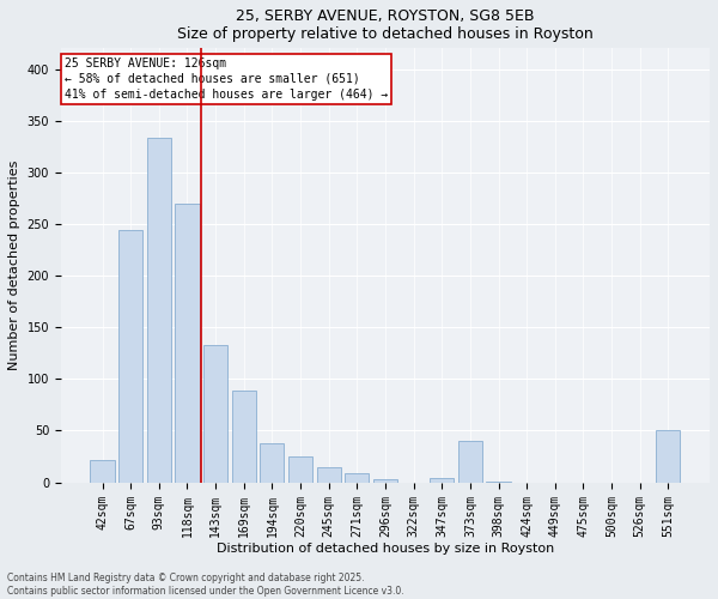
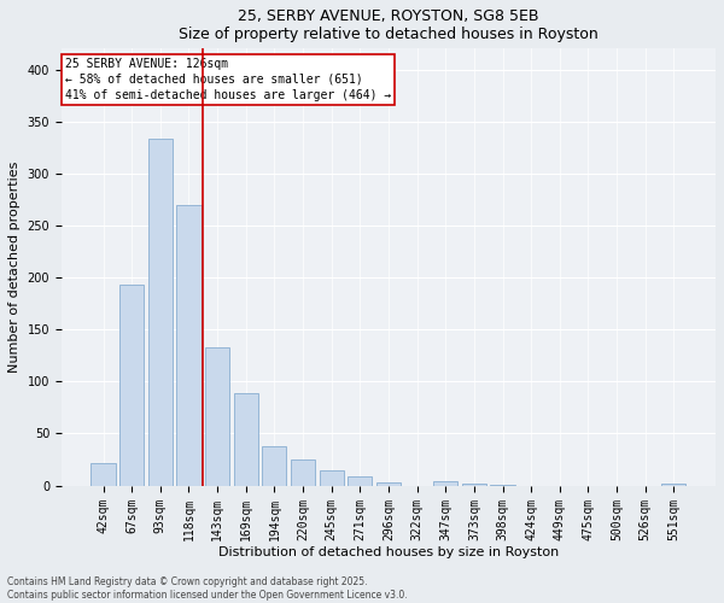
67sqm: 244 -> 193
373sqm: 40 -> 2
551sqm: 50 -> 2
